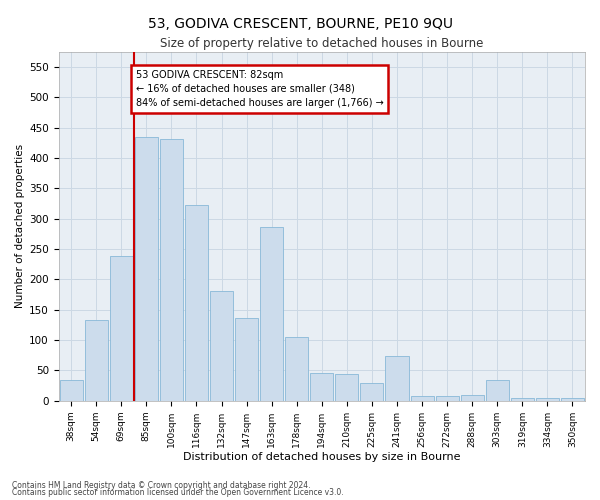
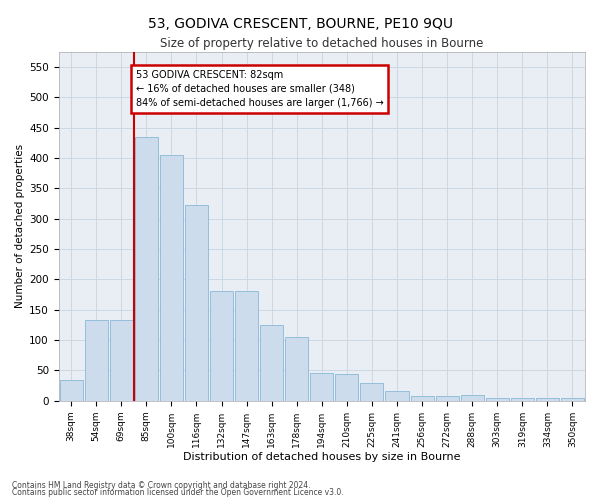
69sqm: 238 -> 133
100sqm: 432 -> 405
147sqm: 136 -> 181
163sqm: 286 -> 125
241sqm: 74 -> 17
303sqm: 34 -> 5
